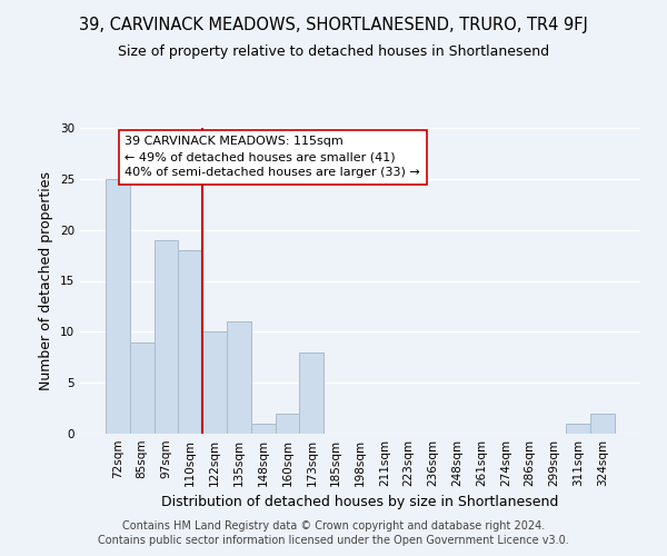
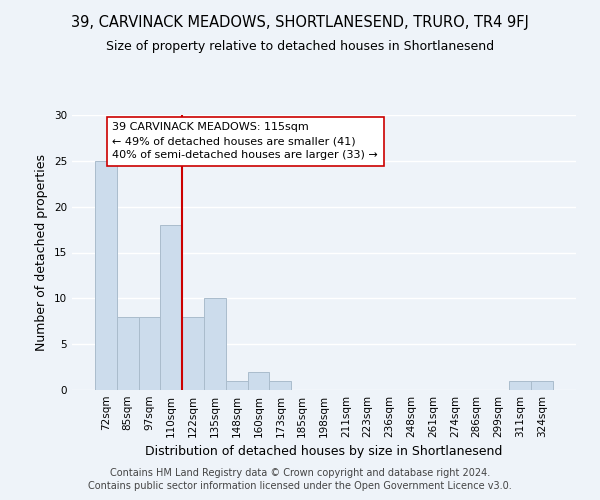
85sqm: 9 -> 8
97sqm: 19 -> 8
122sqm: 10 -> 8
135sqm: 11 -> 10
173sqm: 8 -> 1
324sqm: 2 -> 1
